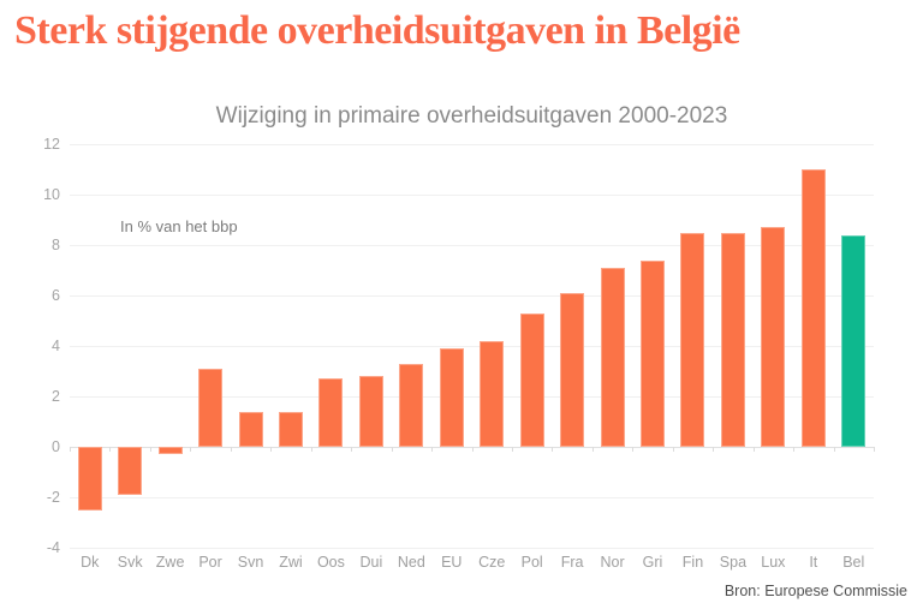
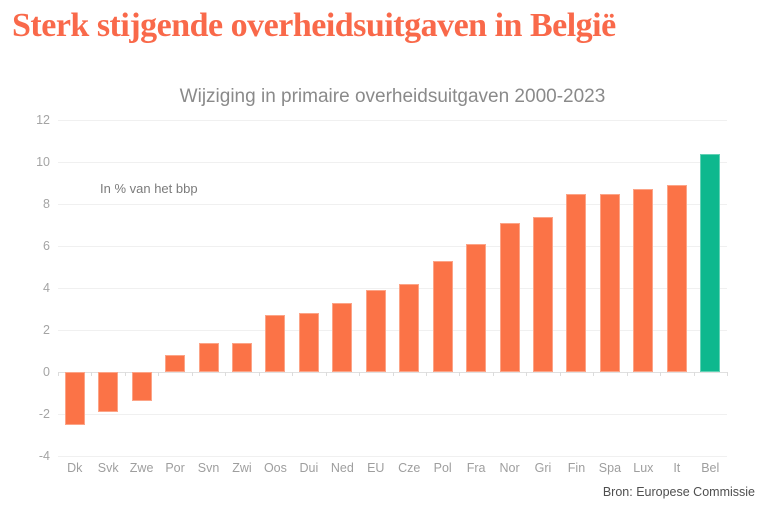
Zwe: -0.3 -> -1.4
Por: 3.1 -> 0.8
It: 11.0 -> 8.9
Bel: 8.4 -> 10.4
